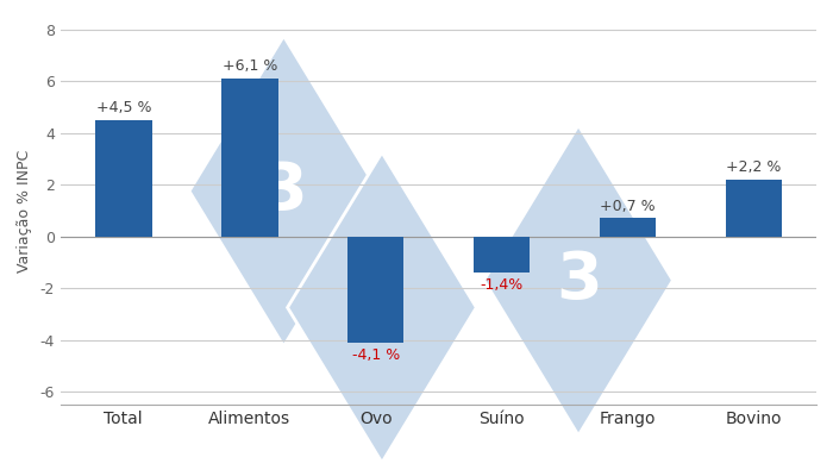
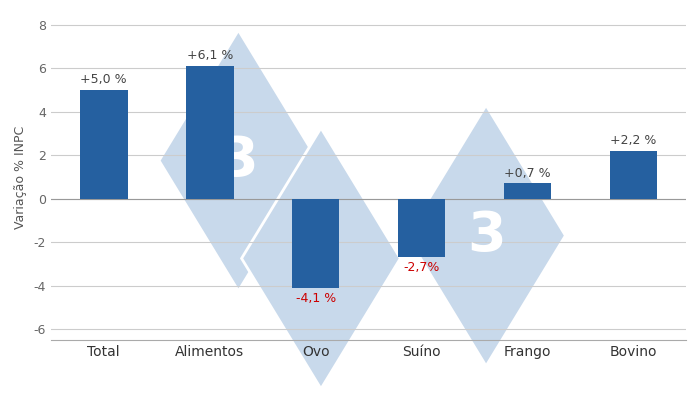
Total: +4,5 -> +5,0
Suíno: -1,4% -> -2,7%
